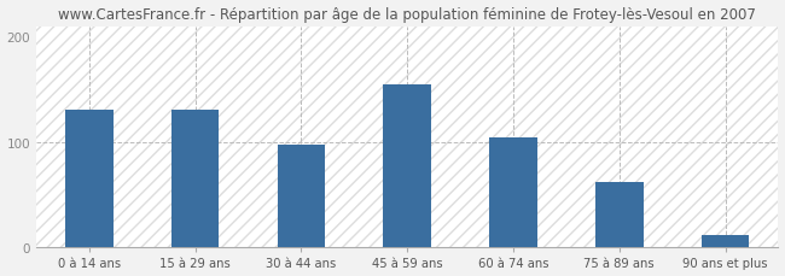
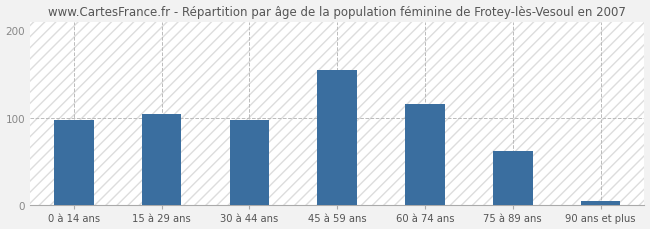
0 à 14 ans: 130 -> 97
15 à 29 ans: 130 -> 104
60 à 74 ans: 104 -> 116
90 ans et plus: 12 -> 5
